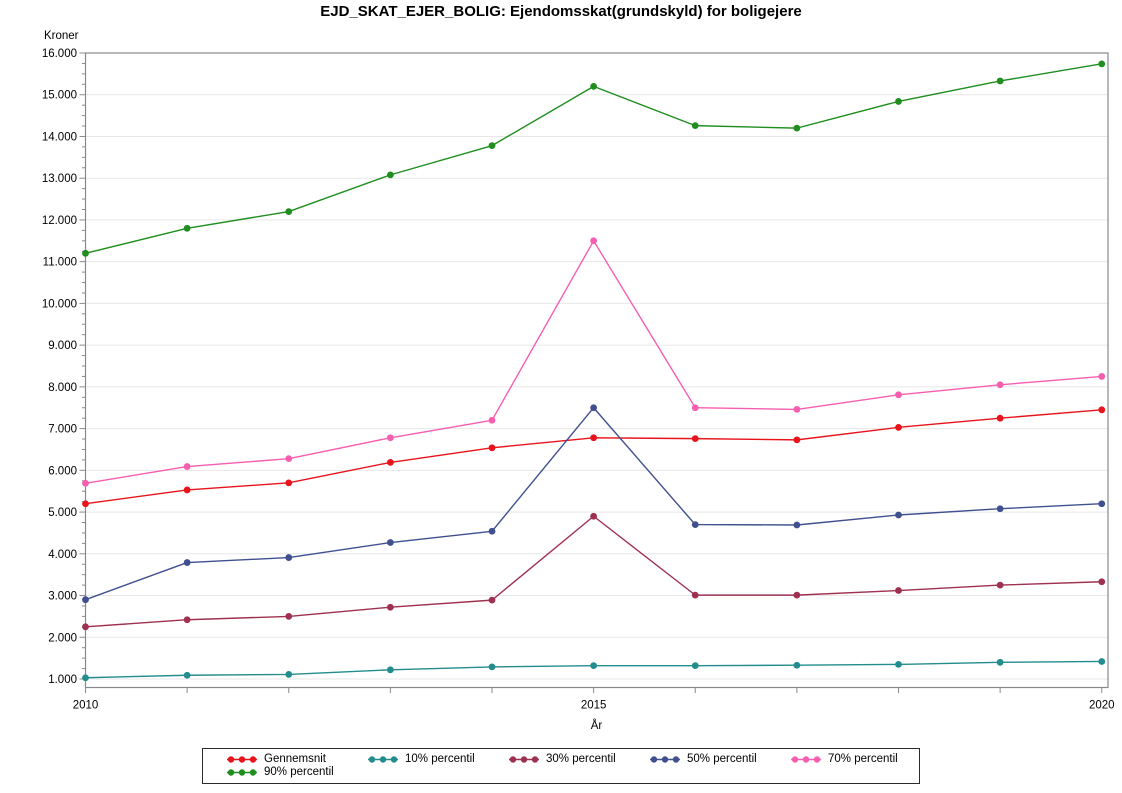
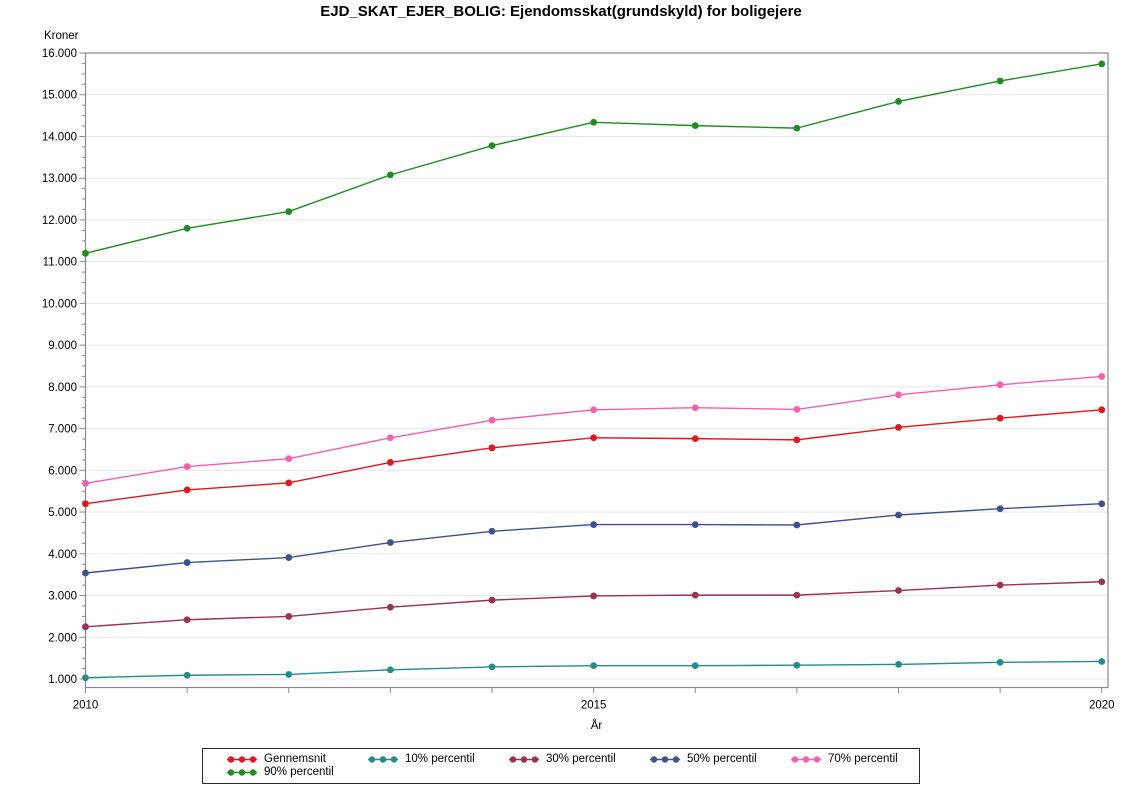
50% percentil/2010: 2900 -> 3500
30% percentil/2015: 4900 -> 3000
50% percentil/2015: 7500 -> 4700
70% percentil/2015: 11500 -> 7400
90% percentil/2015: 15200 -> 14300
